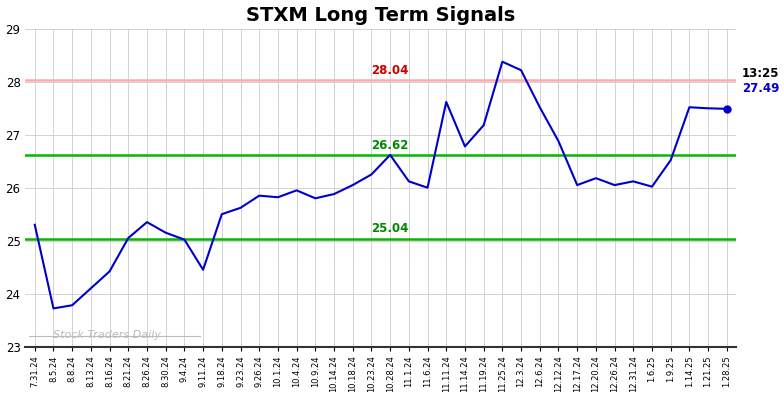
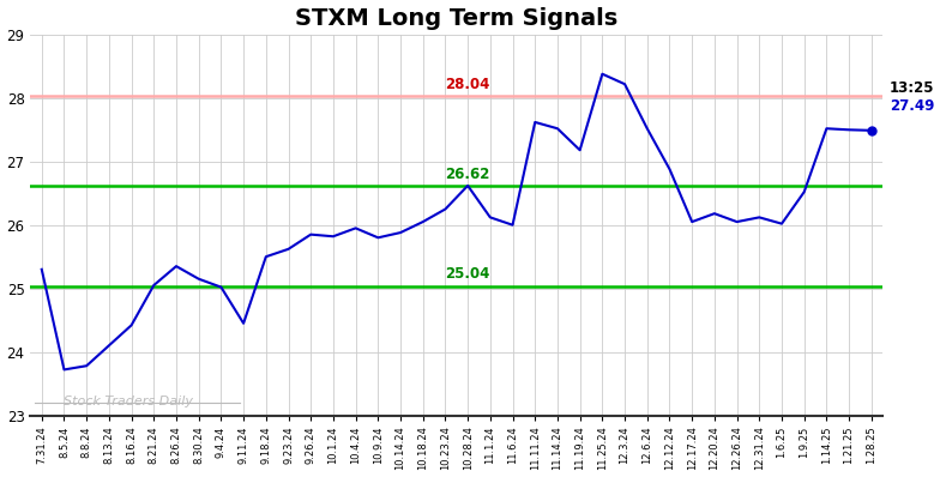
11.14.24: 26.78 -> 27.52
